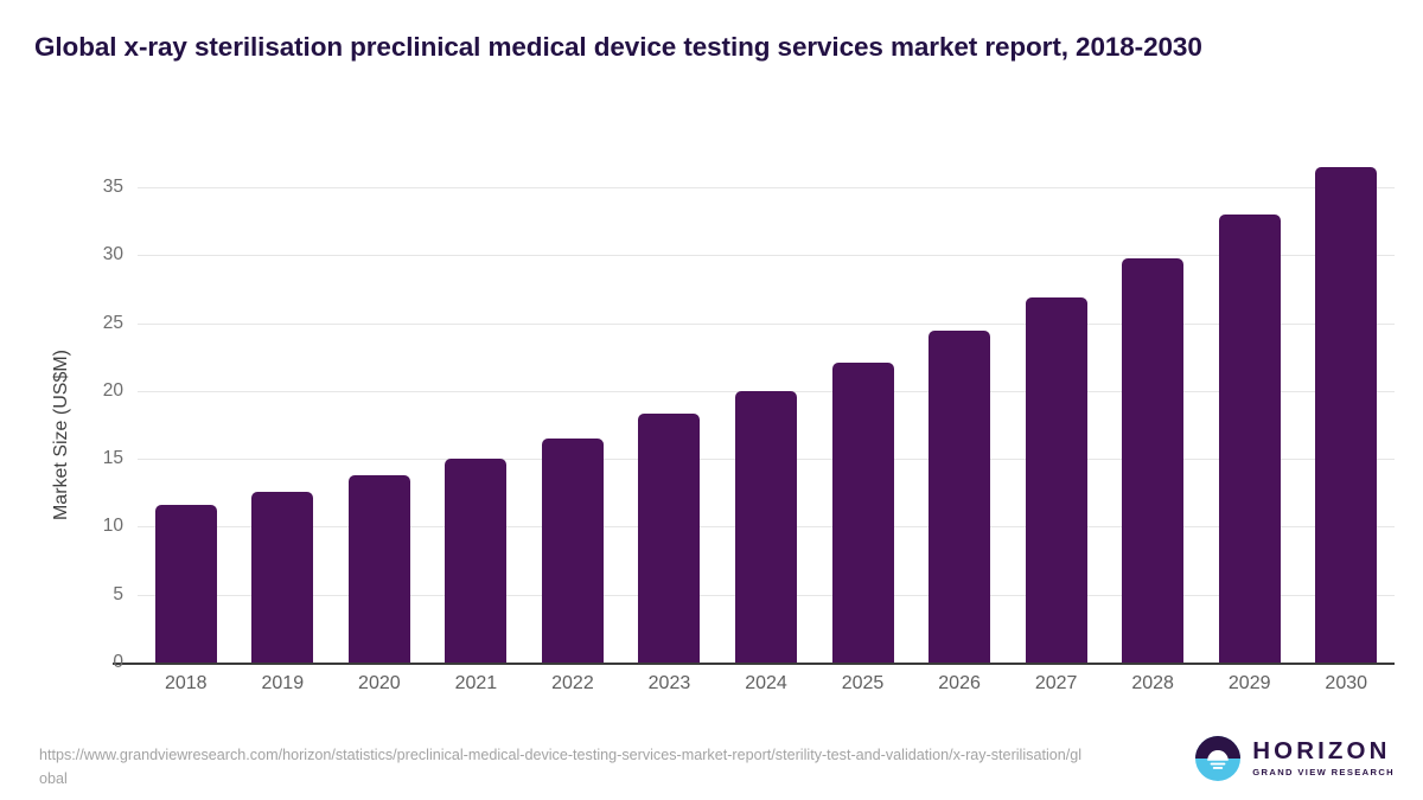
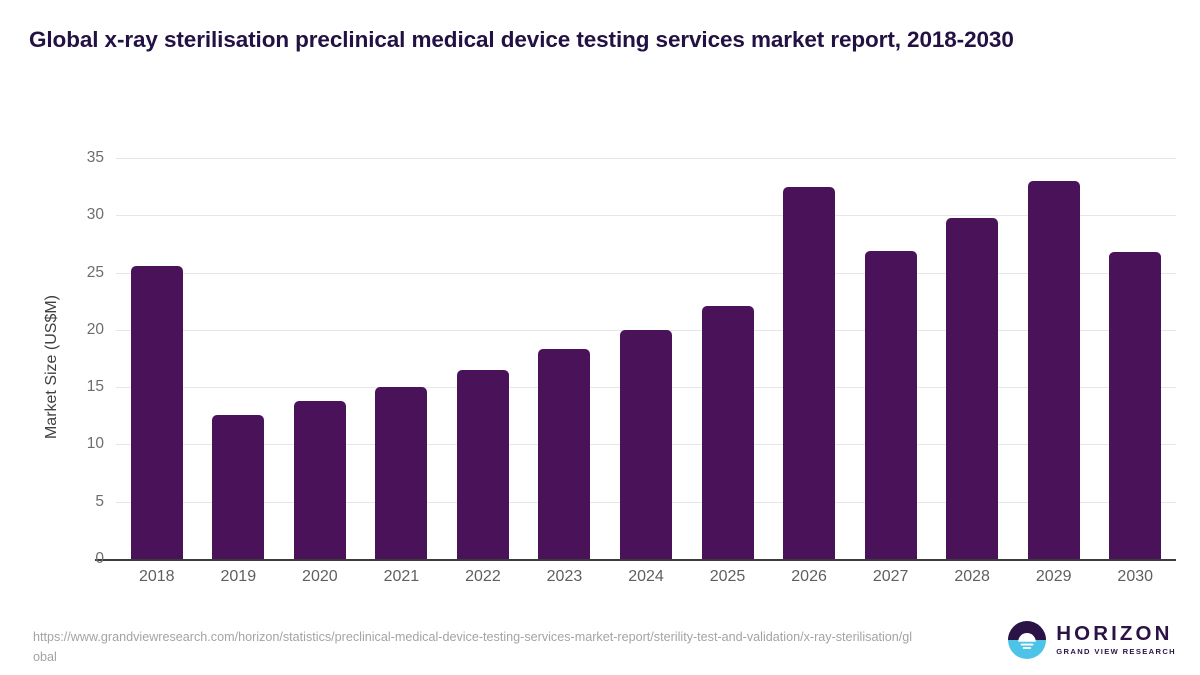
2018: 11.6 -> 25.6
2026: 24.4 -> 32.5
2030: 36.5 -> 26.8
